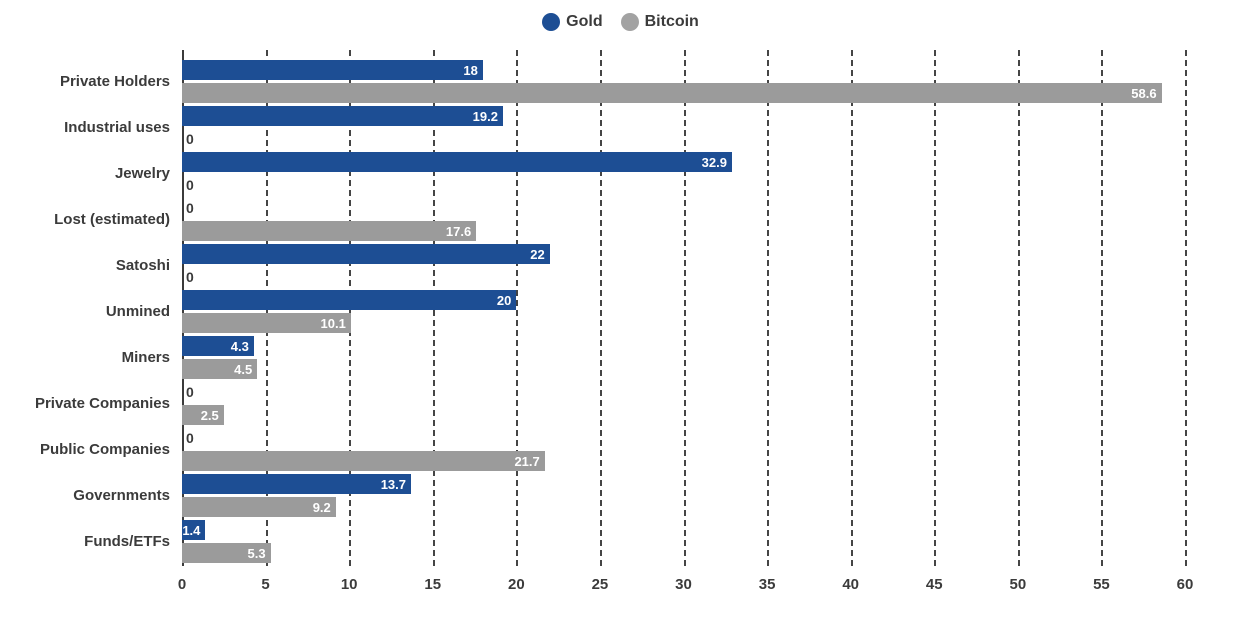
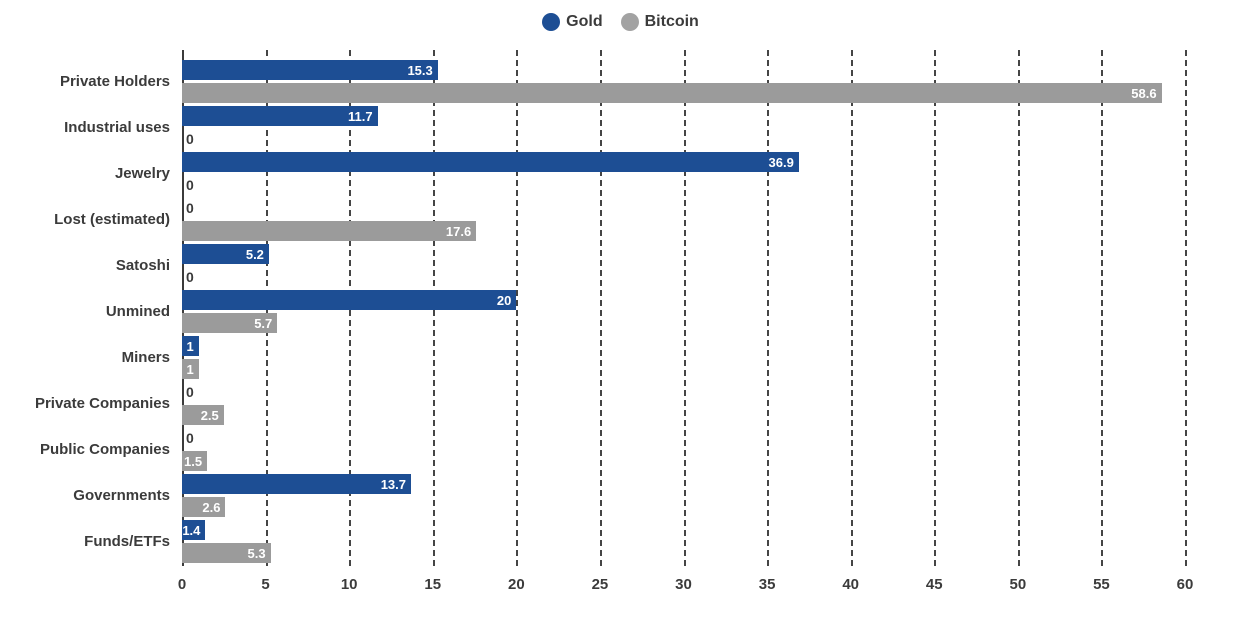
Gold/Private Holders: 18 -> 15.3
Gold/Industrial uses: 19.2 -> 11.7
Gold/Jewelry: 32.9 -> 36.9
Gold/Satoshi: 22 -> 5.2
Bitcoin/Unmined: 10.1 -> 5.7
Gold/Miners: 4.3 -> 1
Bitcoin/Miners: 4.5 -> 1
Bitcoin/Public Companies: 21.7 -> 1.5
Bitcoin/Governments: 9.2 -> 2.6
